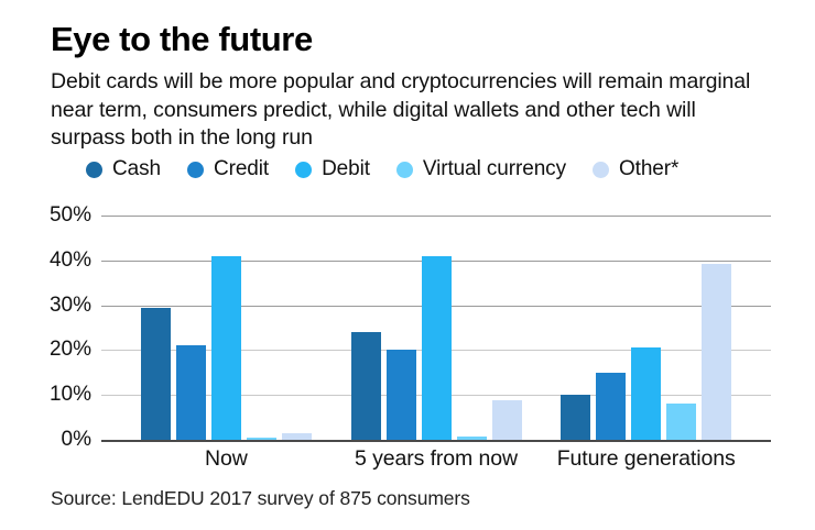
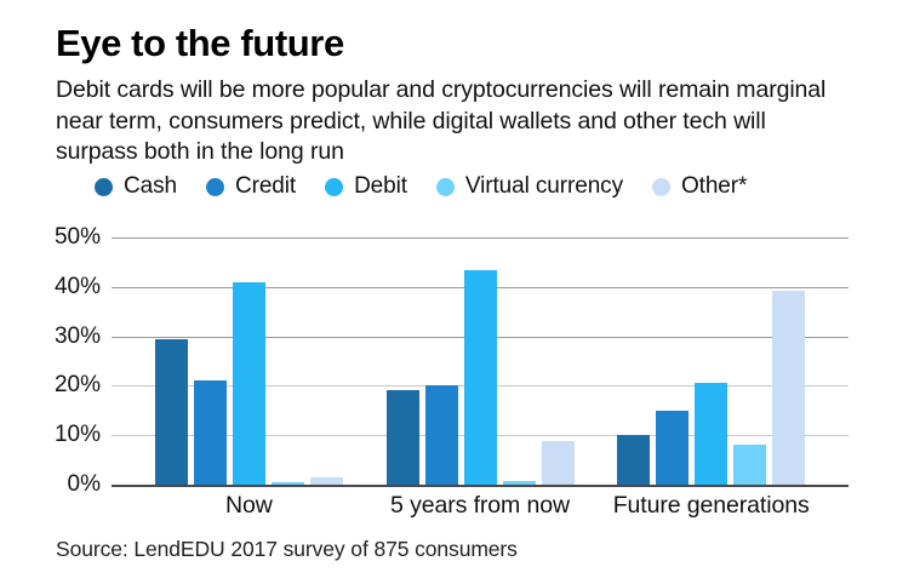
Cash/5 years from now: 24% -> 19%
Debit/5 years from now: 41% -> 44%
